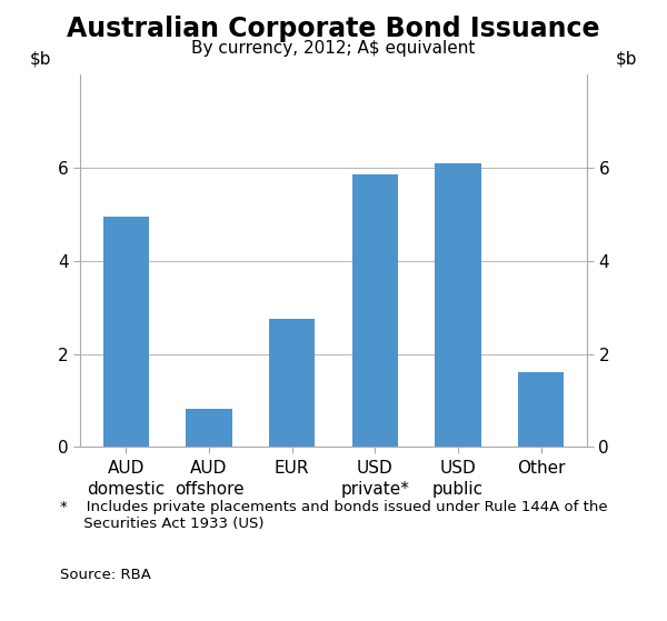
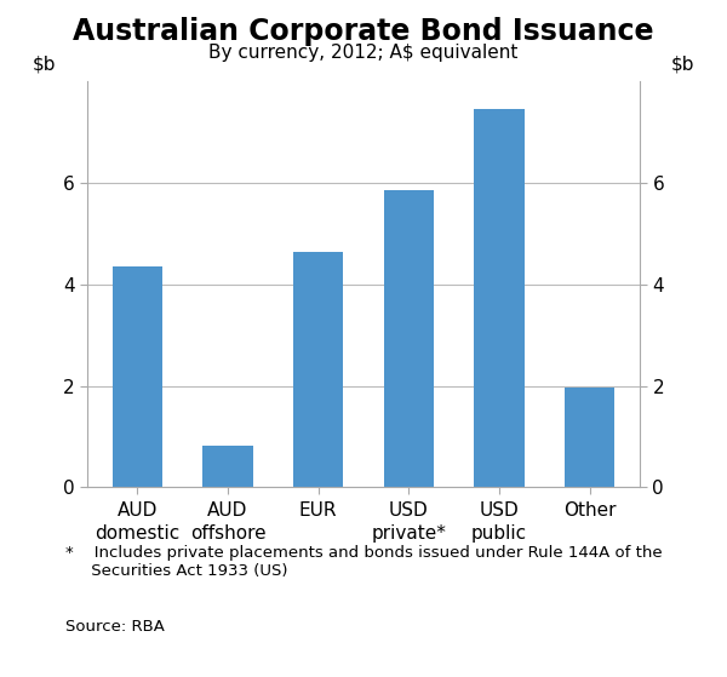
AUD domestic: 4.95 -> 4.35
EUR: 2.75 -> 4.65
USD public: 6.10 -> 7.45
Other: 1.60 -> 1.97
